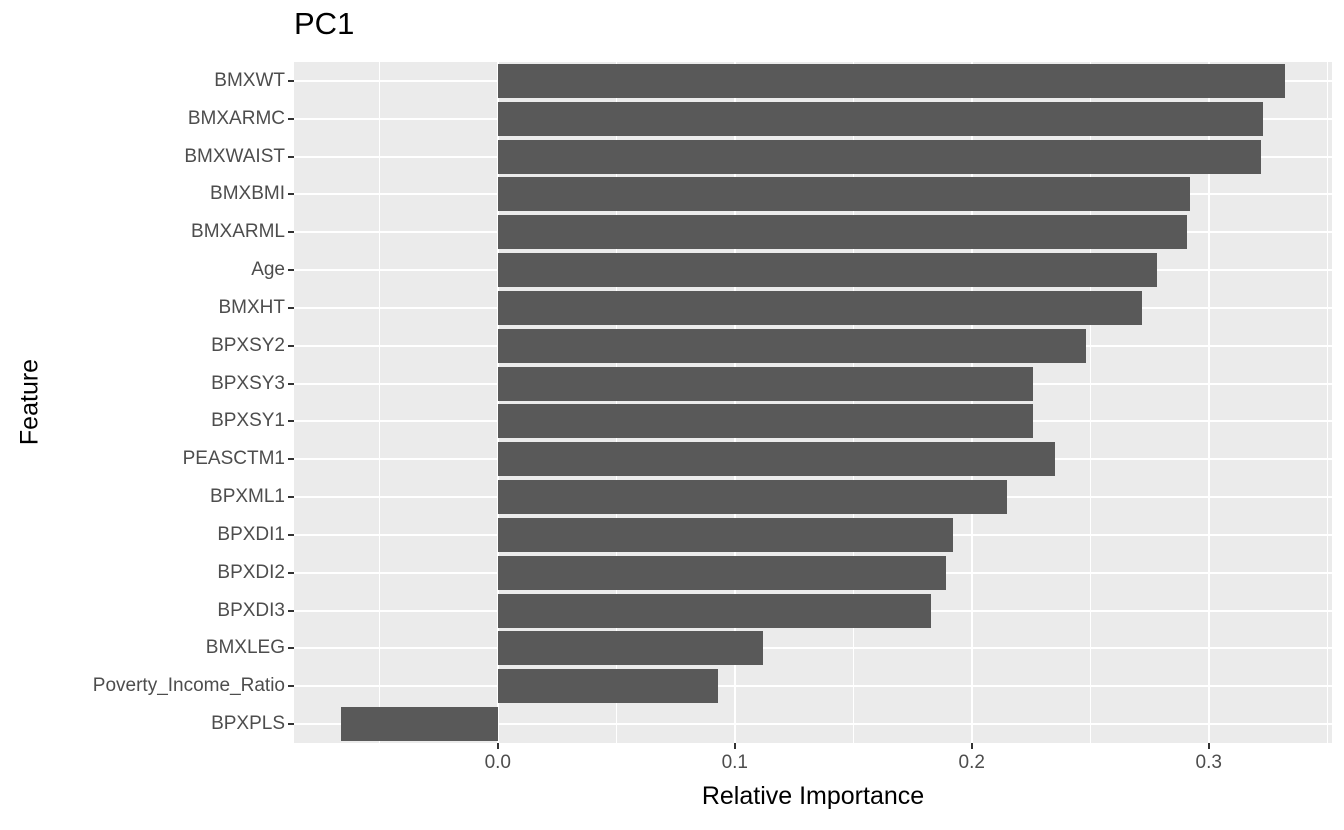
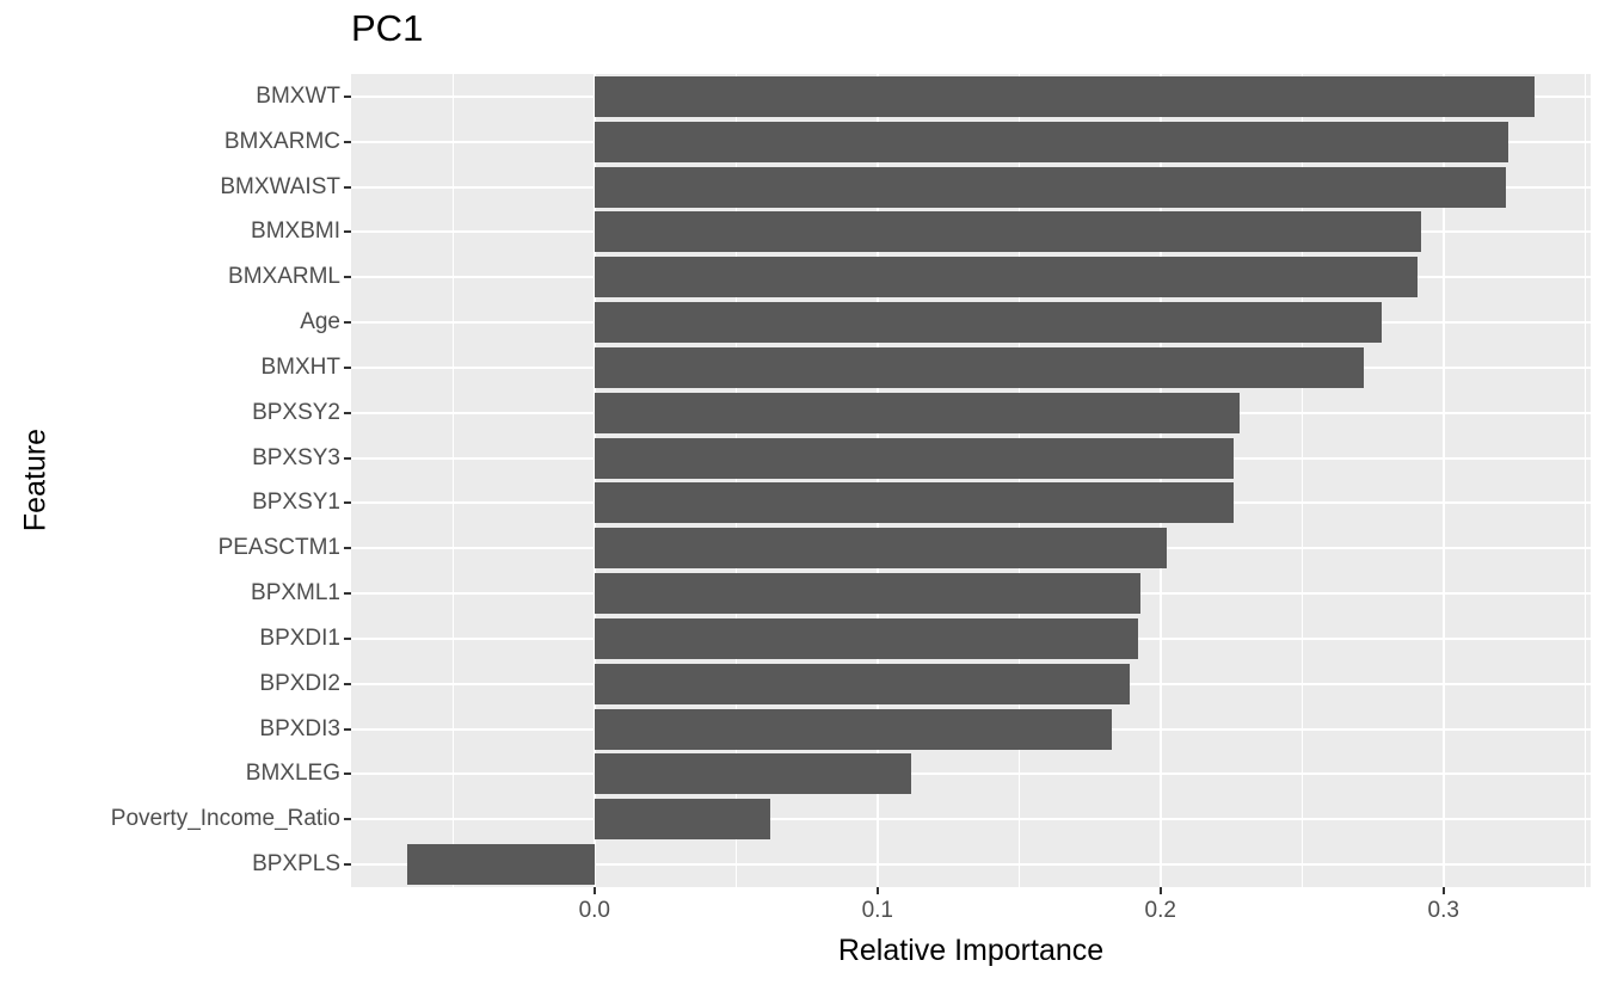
BPXSY2: 0.248 -> 0.228
PEASCTM1: 0.235 -> 0.202
BPXML1: 0.215 -> 0.193
Poverty_Income_Ratio: 0.093 -> 0.062
